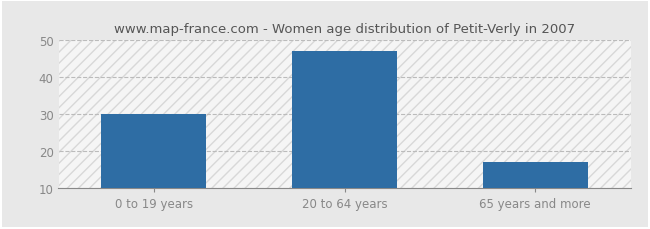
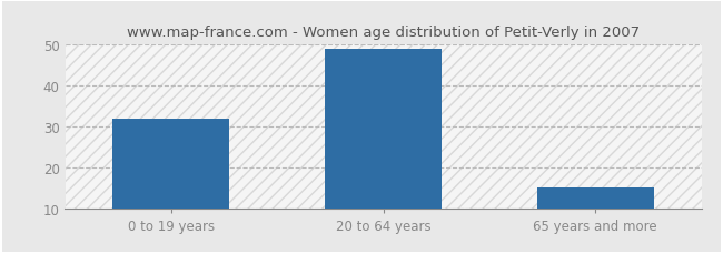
0 to 19 years: 30 -> 32
20 to 64 years: 47 -> 49
65 years and more: 17 -> 15
